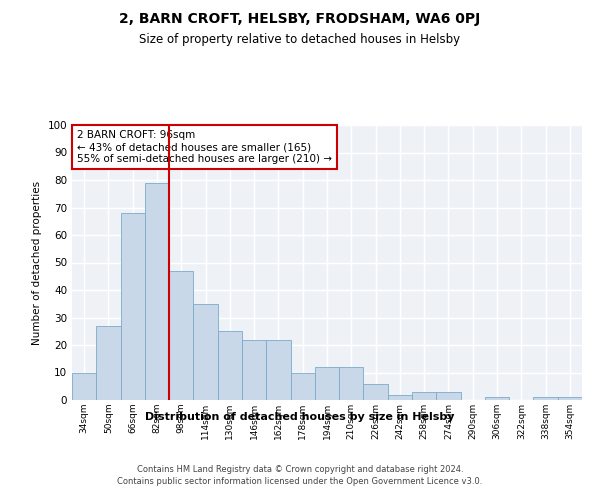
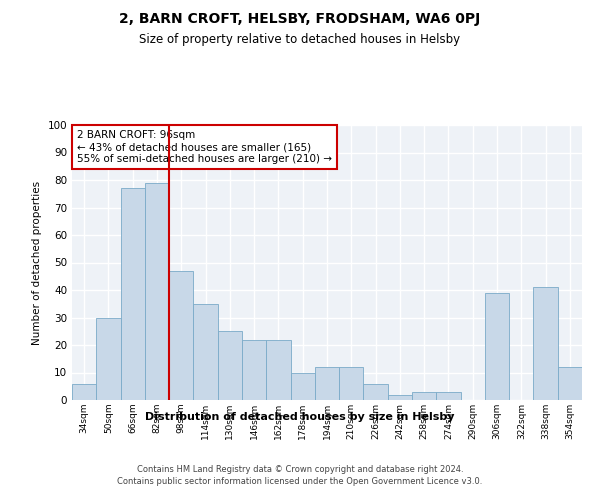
34sqm: 10 -> 6
50sqm: 27 -> 30
66sqm: 68 -> 77
306sqm: 1 -> 39
338sqm: 1 -> 41
354sqm: 1 -> 12
